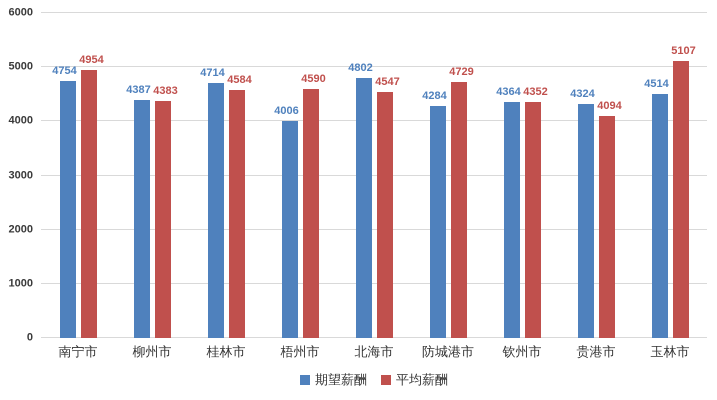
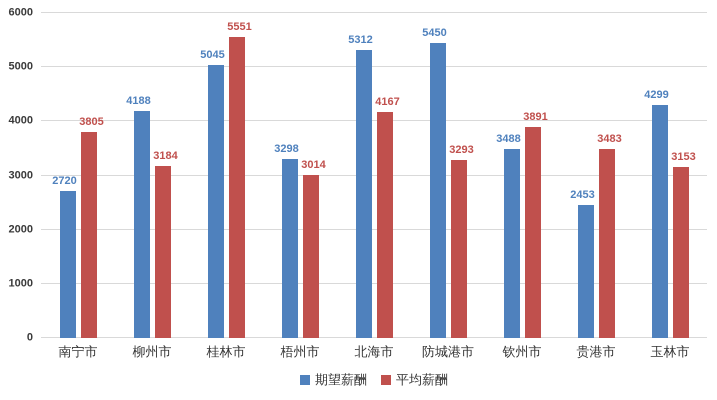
期望薪酬/南宁市: 4754 -> 2720
平均薪酬/南宁市: 4954 -> 3805
期望薪酬/柳州市: 4387 -> 4188
平均薪酬/柳州市: 4383 -> 3184
期望薪酬/桂林市: 4714 -> 5045
平均薪酬/桂林市: 4584 -> 5551
期望薪酬/梧州市: 4006 -> 3298
平均薪酬/梧州市: 4590 -> 3014
期望薪酬/北海市: 4802 -> 5312
平均薪酬/北海市: 4547 -> 4167
期望薪酬/防城港市: 4284 -> 5450
平均薪酬/防城港市: 4729 -> 3293
期望薪酬/钦州市: 4364 -> 3488
平均薪酬/钦州市: 4352 -> 3891
期望薪酬/贵港市: 4324 -> 2453
平均薪酬/贵港市: 4094 -> 3483
期望薪酬/玉林市: 4514 -> 4299
平均薪酬/玉林市: 5107 -> 3153
